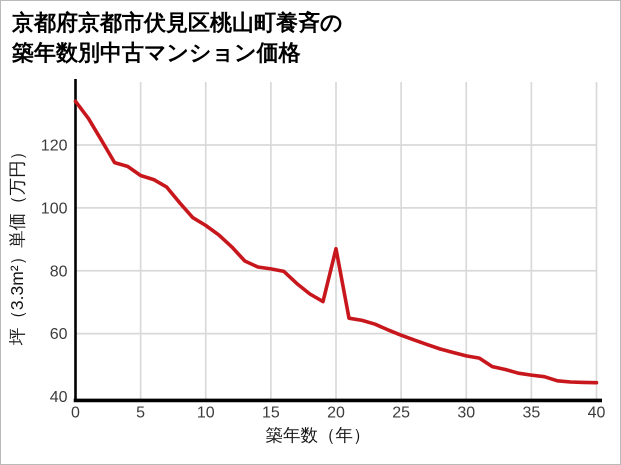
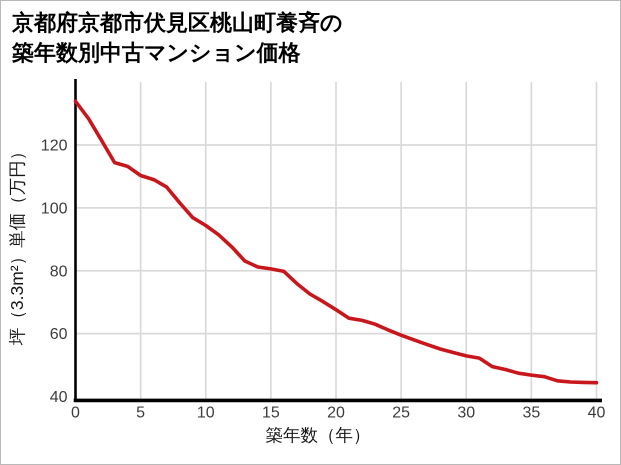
20: 87 -> 68
